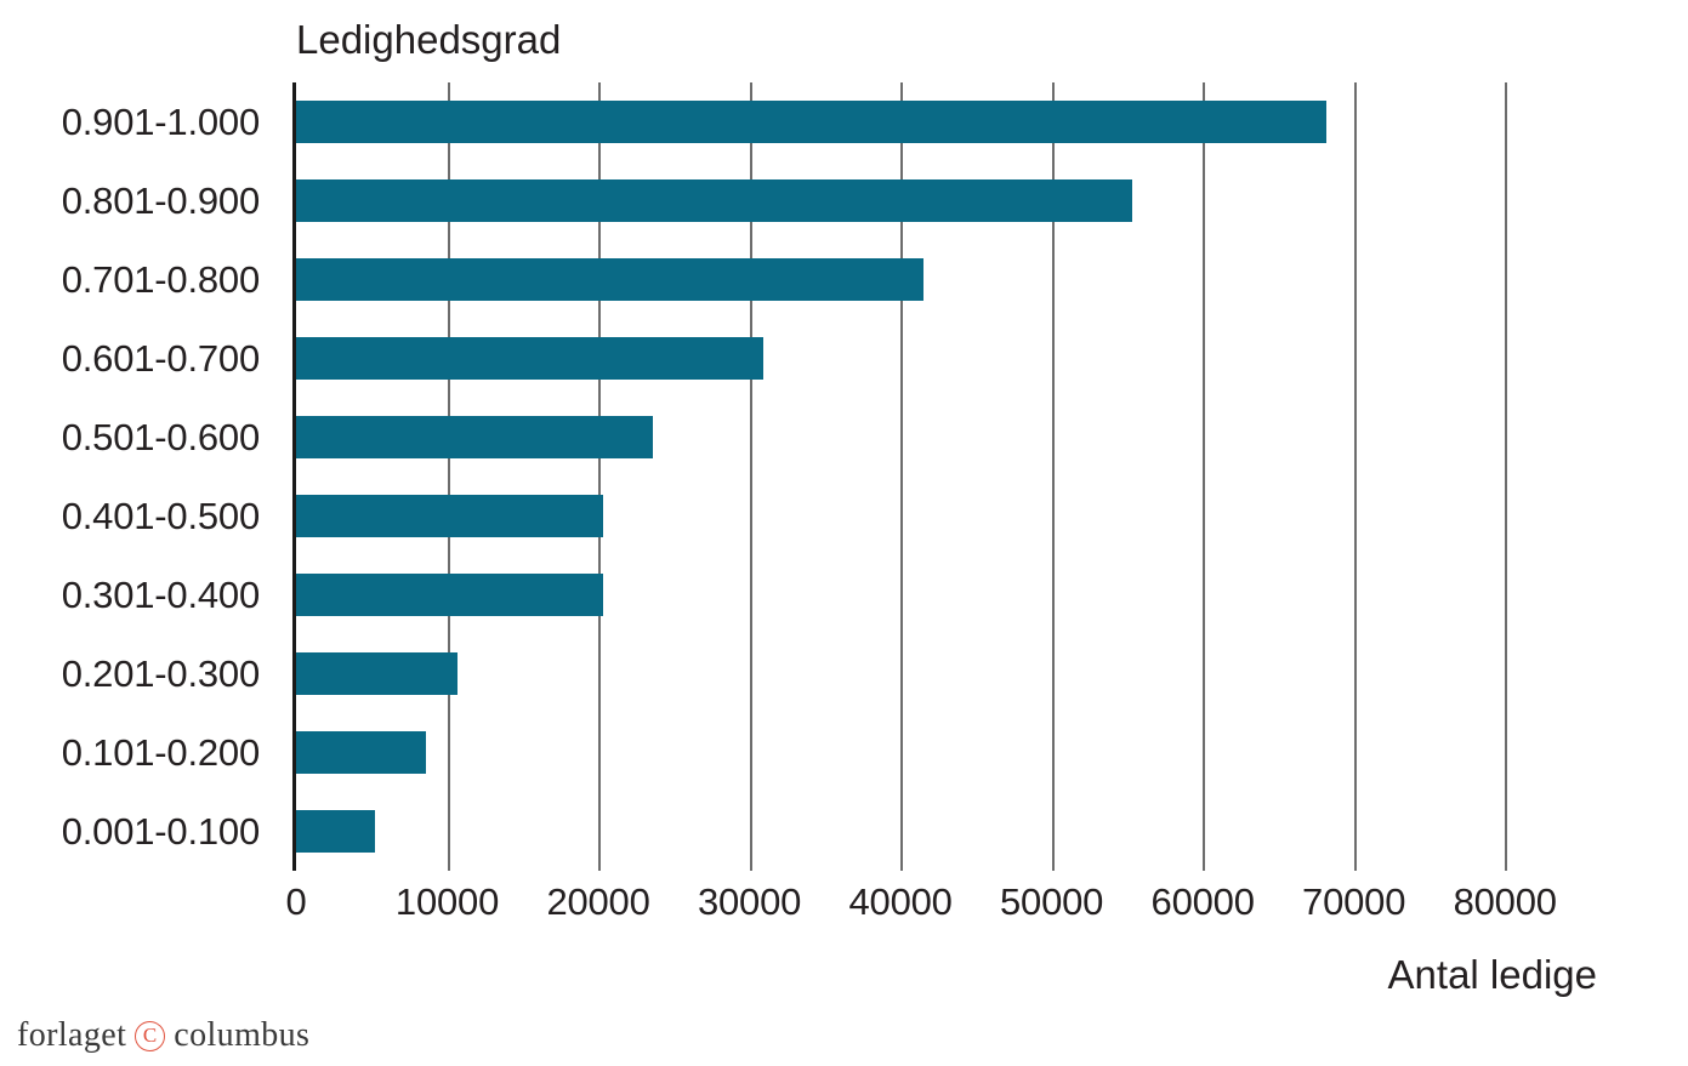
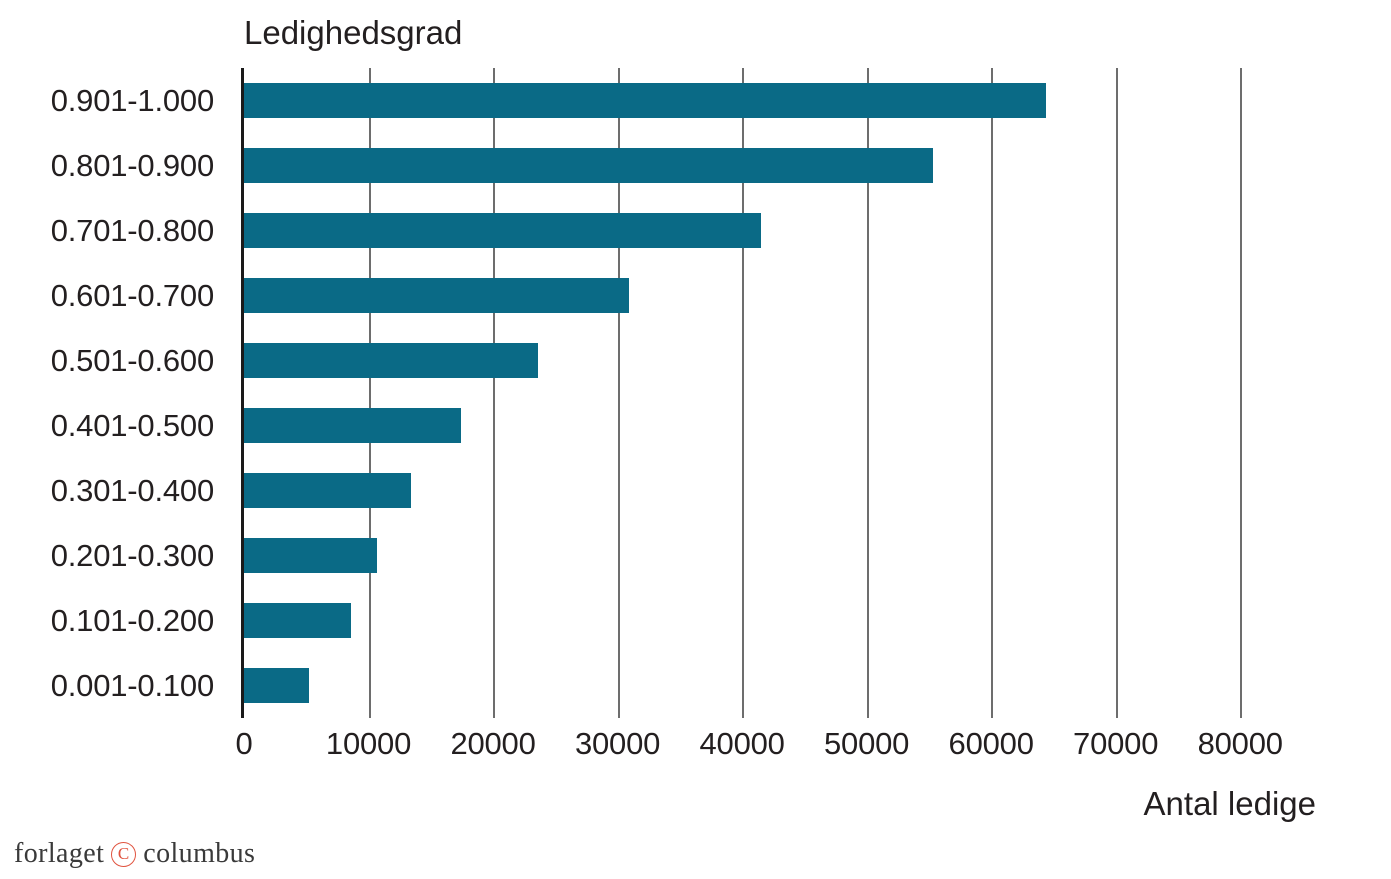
0.901-1.000: 68200 -> 64400
0.401-0.500: 20300 -> 17400
0.301-0.400: 20300 -> 13400
